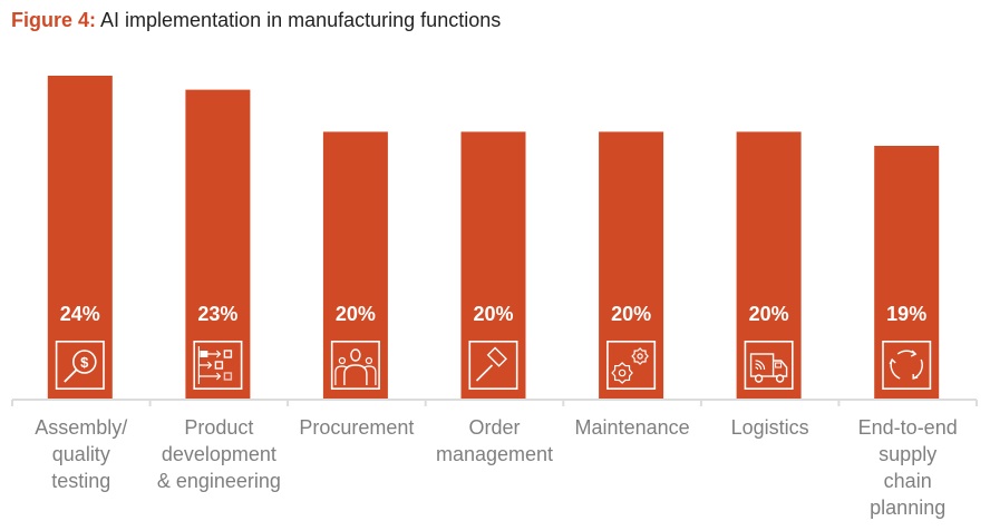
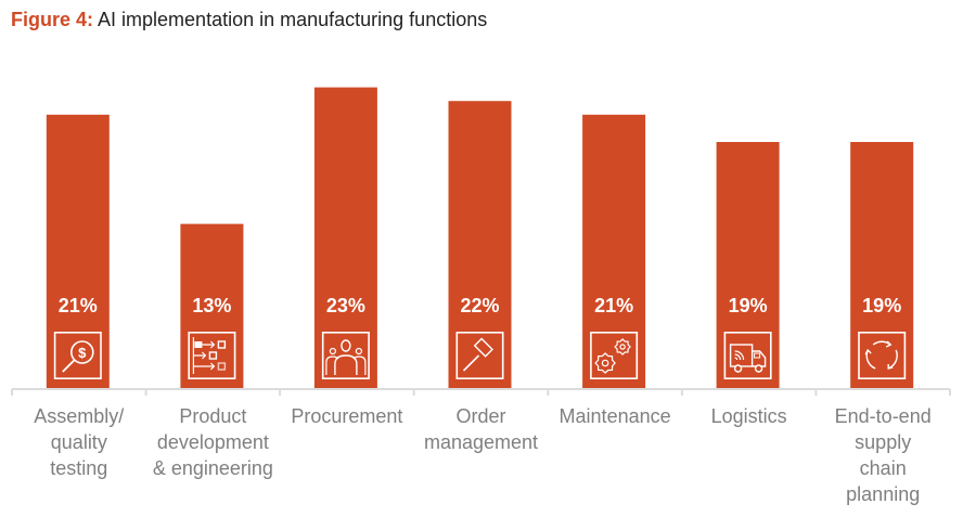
Assembly/ quality testing: 24% -> 21%
Product development & engineering: 23% -> 13%
Procurement: 20% -> 23%
Order management: 20% -> 22%
Maintenance: 20% -> 21%
Logistics: 20% -> 19%
